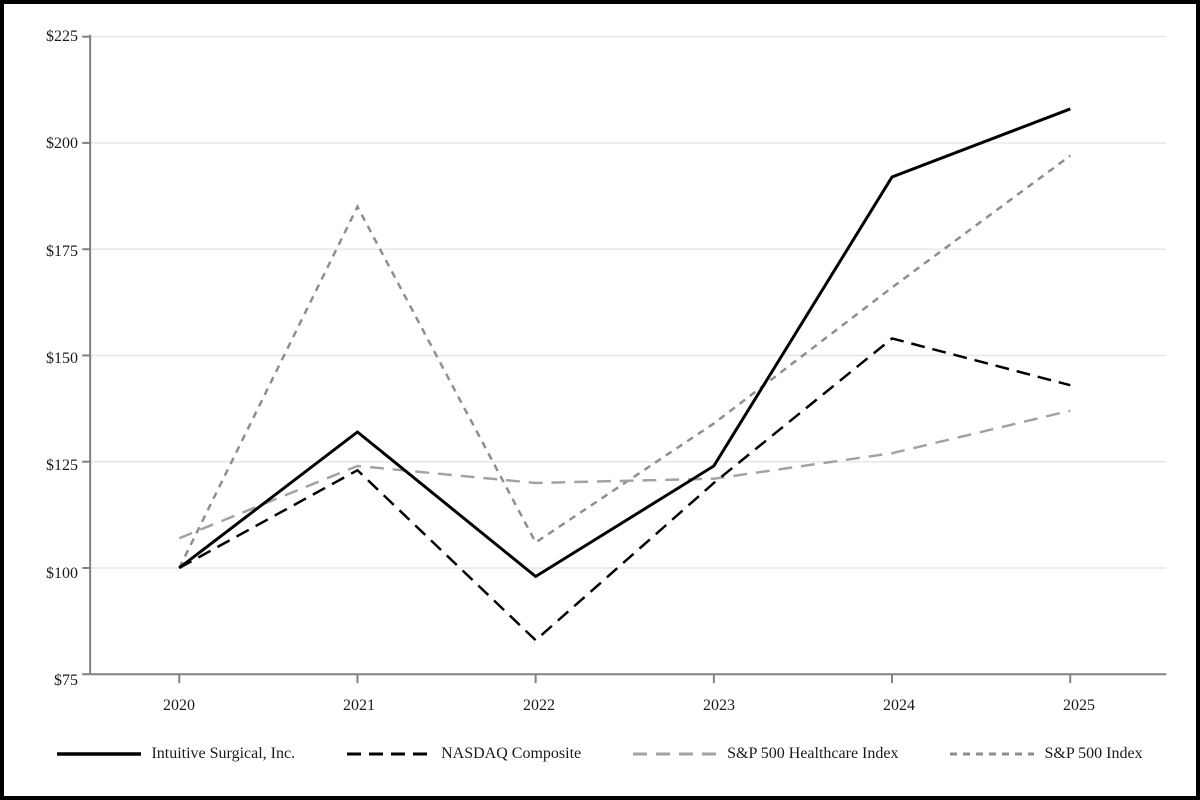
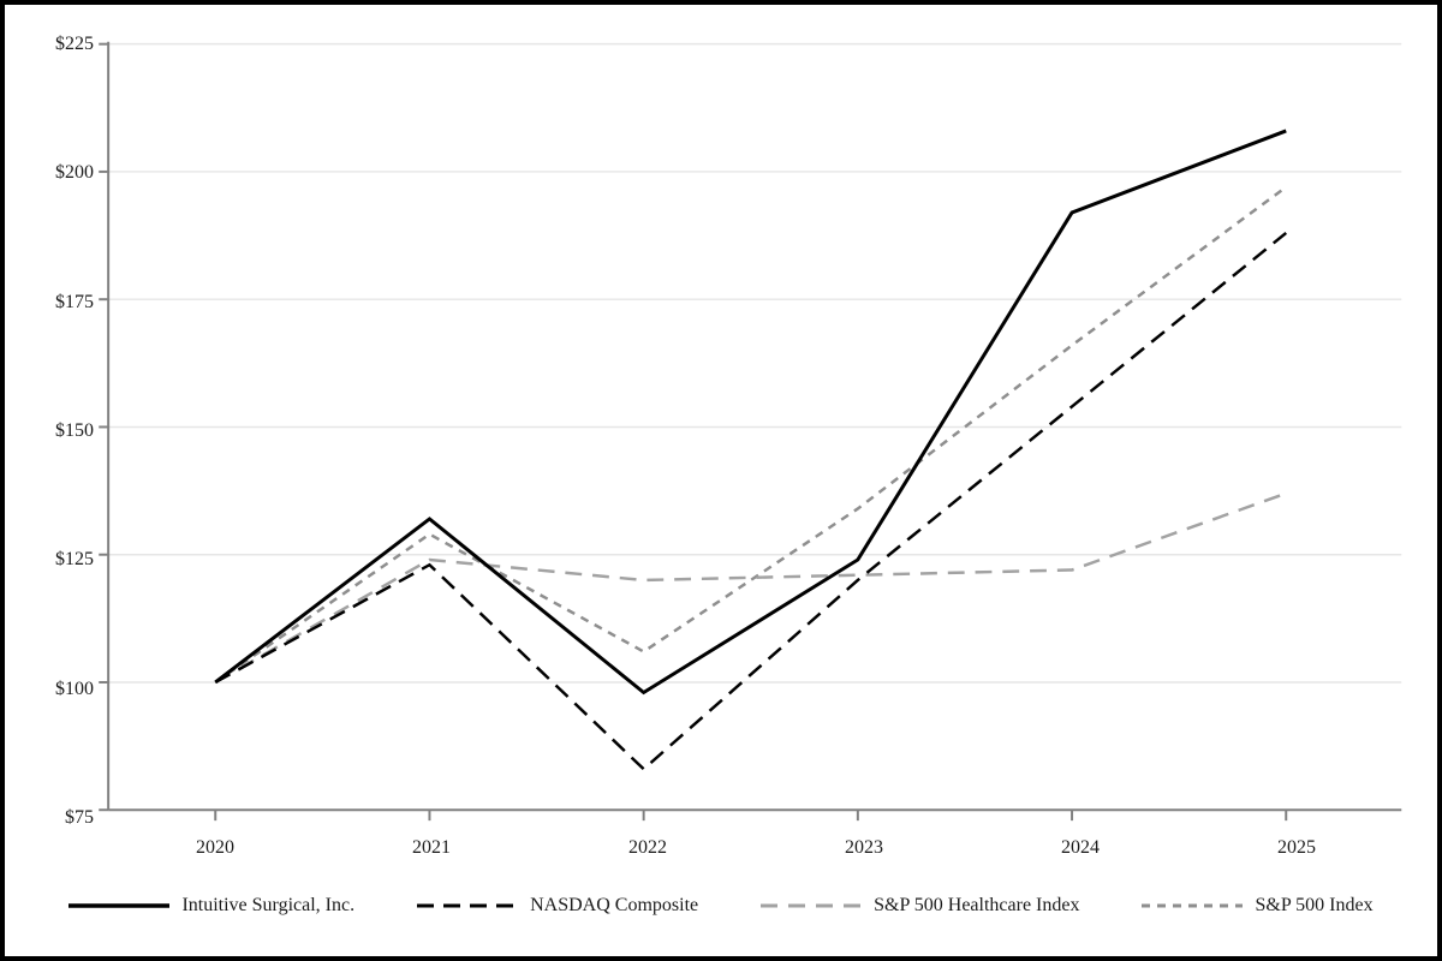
S&P 500 Healthcare Index/2020: $107 -> $100
S&P 500 Index/2021: $185 -> $129
S&P 500 Healthcare Index/2024: $127 -> $122
NASDAQ Composite/2025: $143 -> $188
